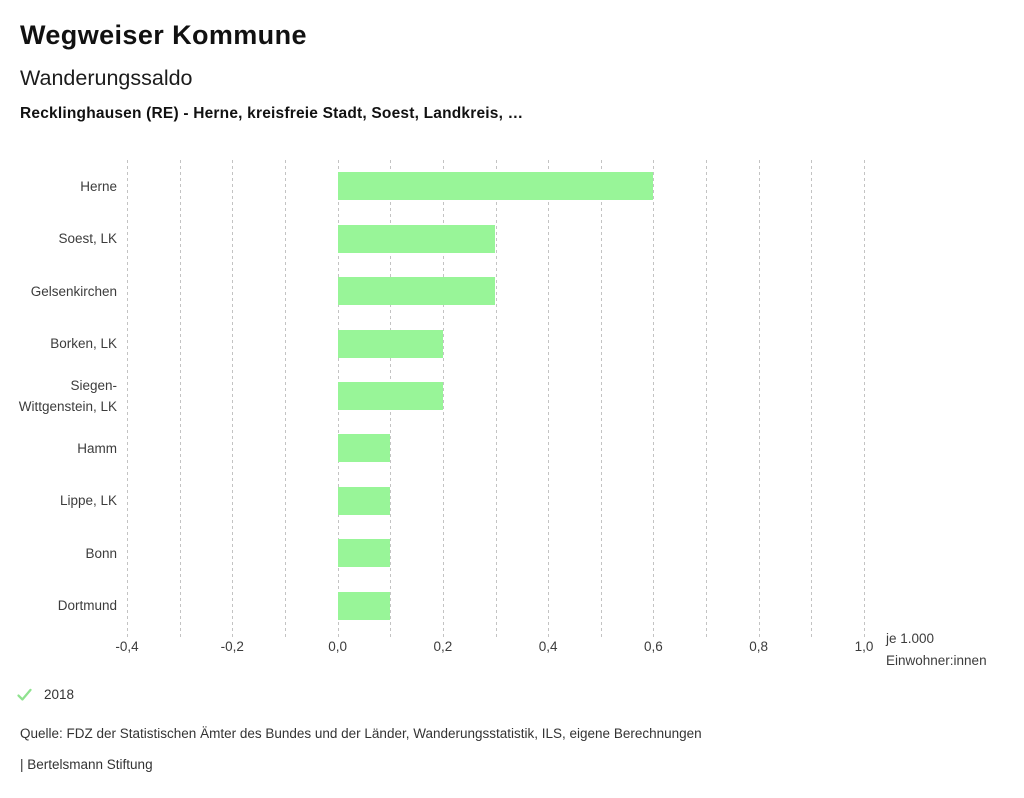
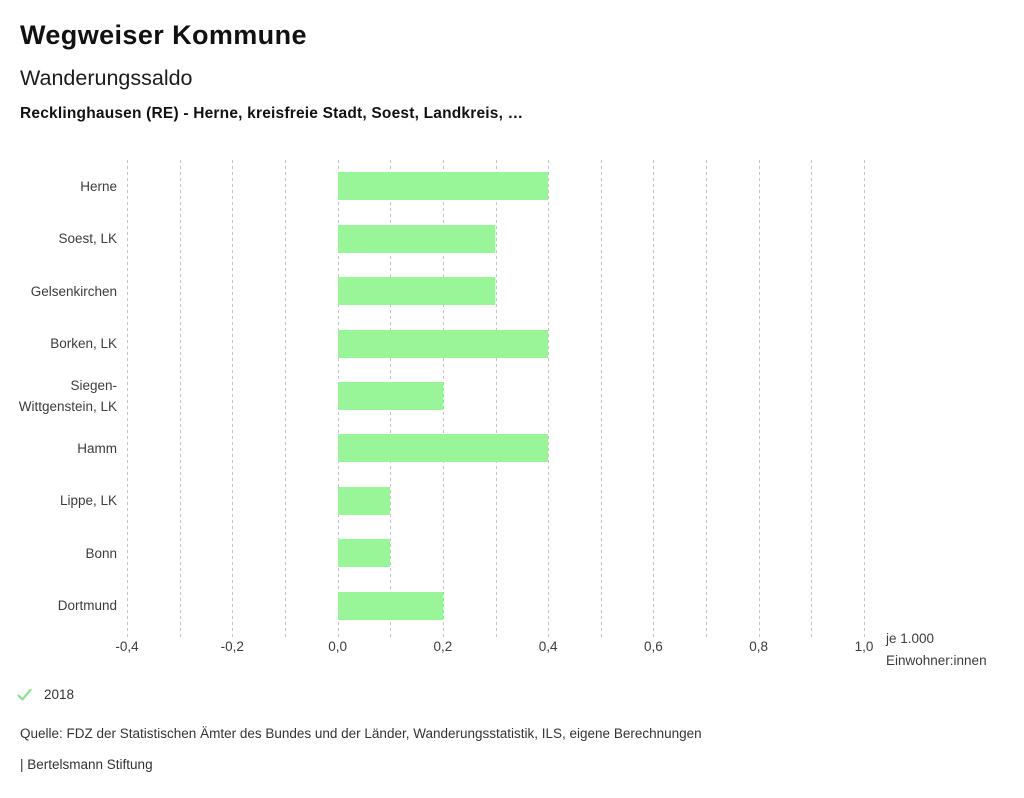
Herne: 0,6 -> 0,4
Borken, LK: 0,2 -> 0,4
Hamm: 0,1 -> 0,4
Dortmund: 0,1 -> 0,2
